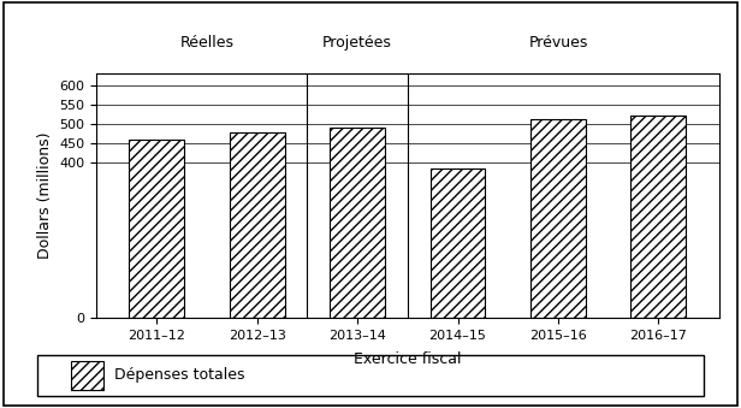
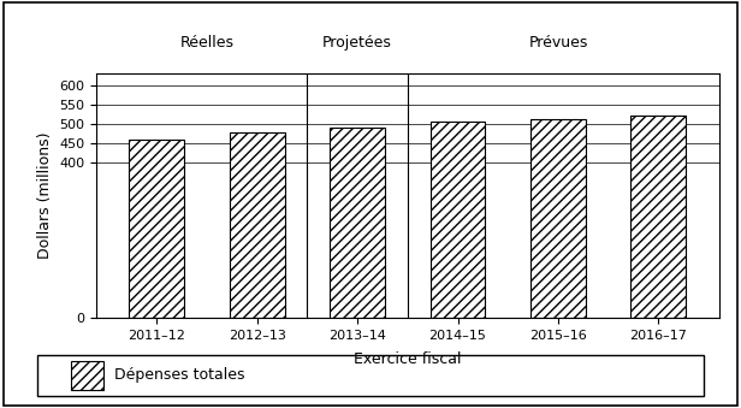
2014–15: 385 -> 507
